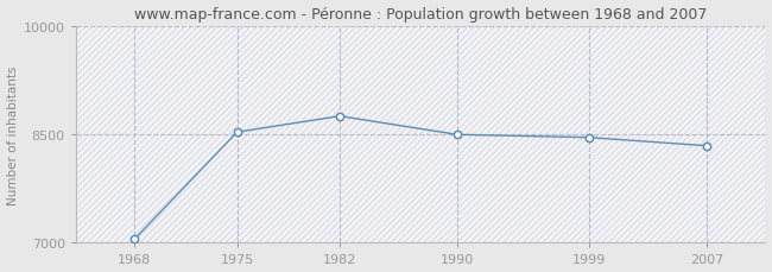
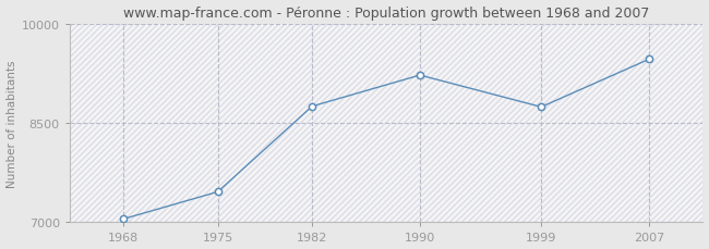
1975: 8530 -> 7460
1990: 8500 -> 9220
1999: 8460 -> 8740
2007: 8340 -> 9460
